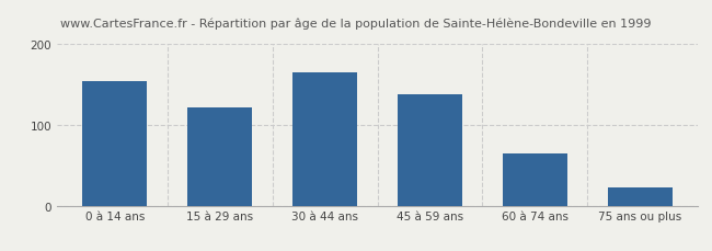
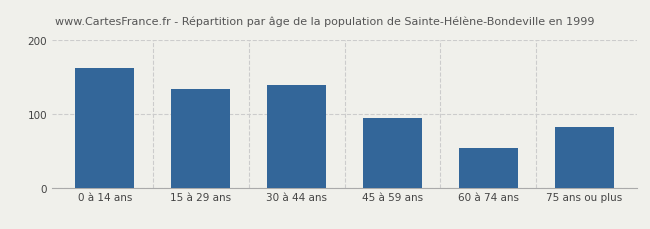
0 à 14 ans: 155 -> 162
15 à 29 ans: 122 -> 134
30 à 44 ans: 165 -> 140
45 à 59 ans: 138 -> 94
60 à 74 ans: 65 -> 54
75 ans ou plus: 22 -> 82
